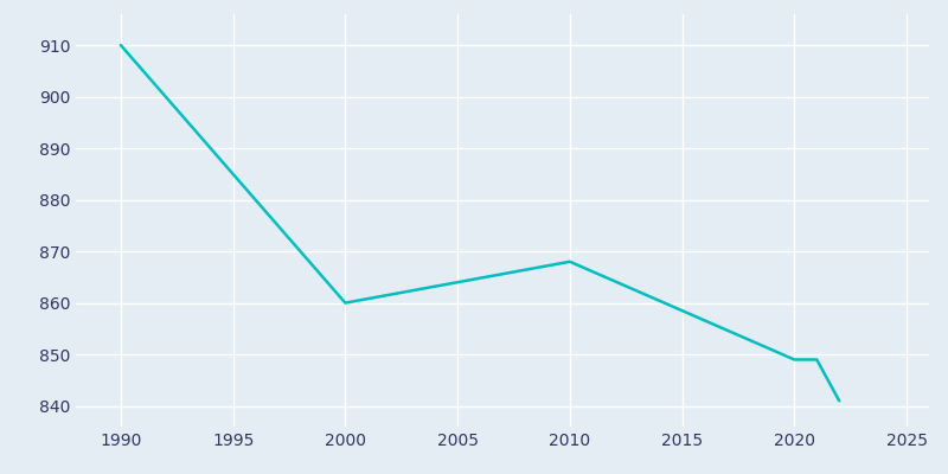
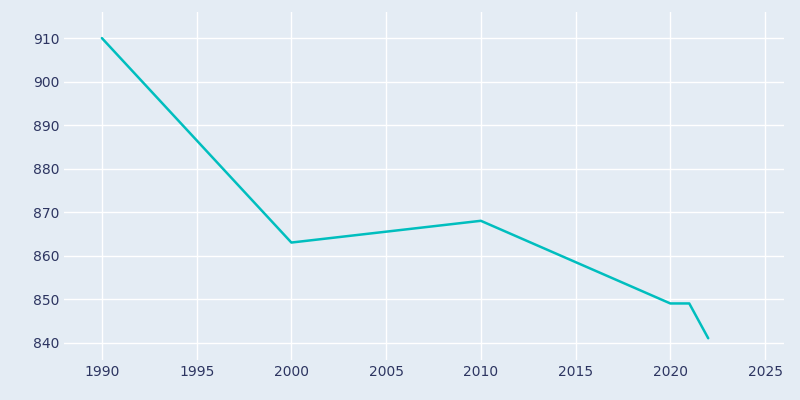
2000: 860 -> 863
